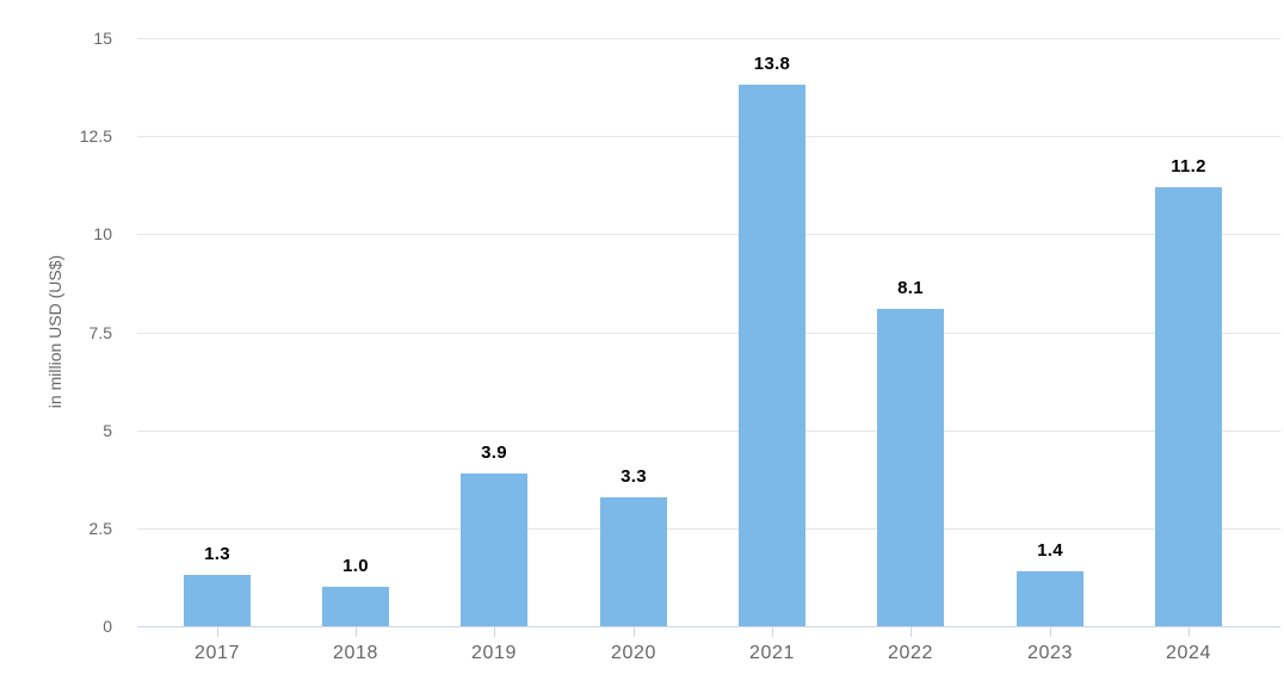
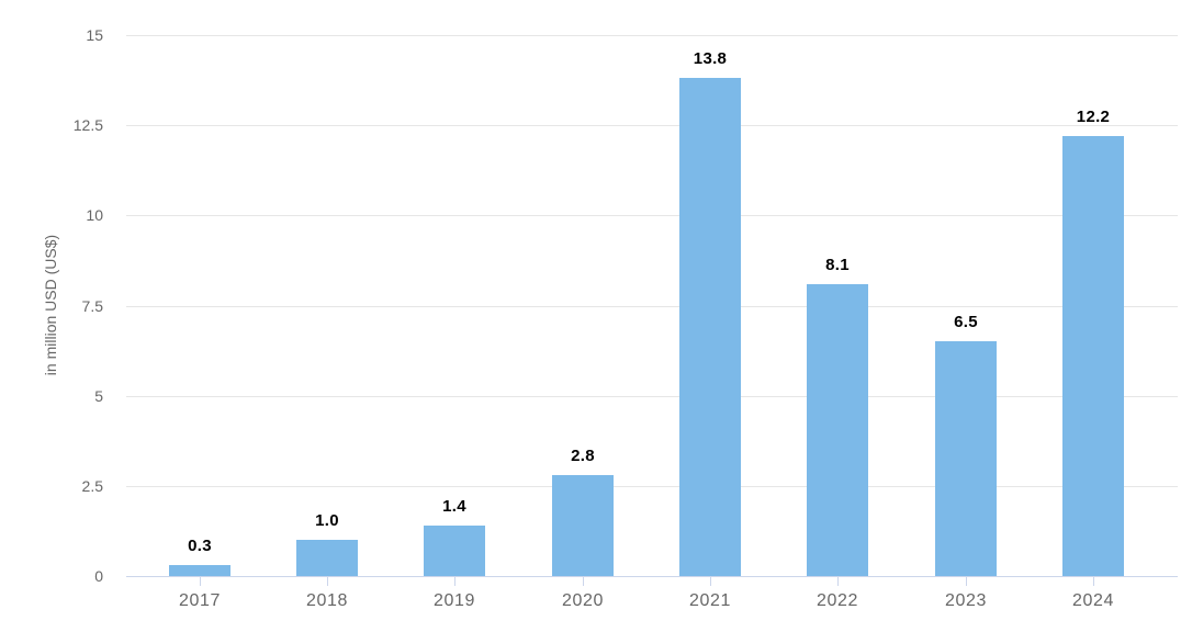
2017: 1.3 -> 0.3
2019: 3.9 -> 1.4
2020: 3.3 -> 2.8
2023: 1.4 -> 6.5
2024: 11.2 -> 12.2
